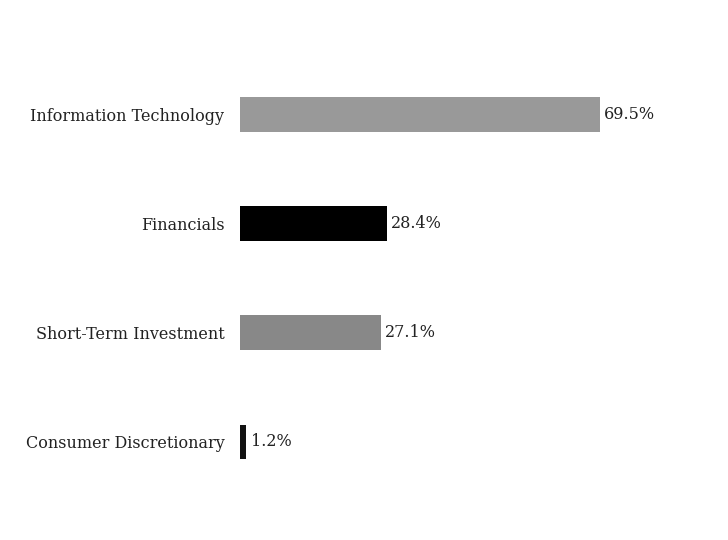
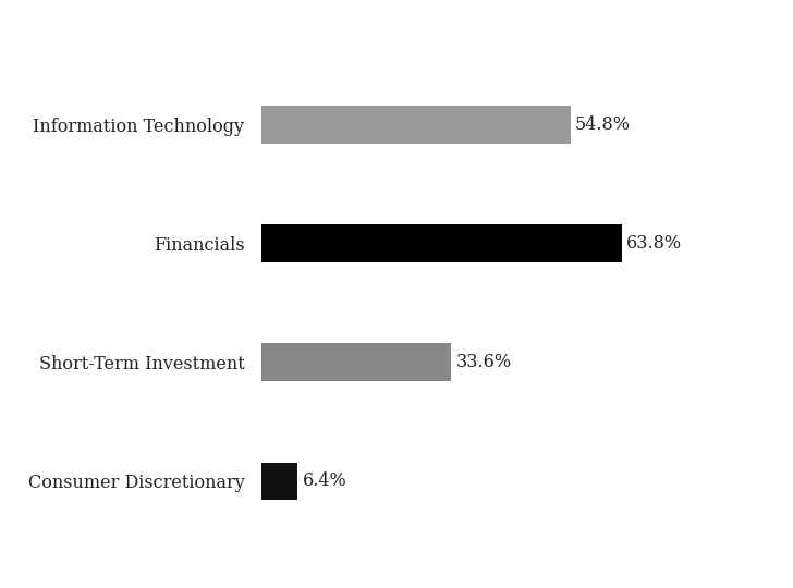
Information Technology: 69.5% -> 54.8%
Financials: 28.4% -> 63.8%
Short-Term Investment: 27.1% -> 33.6%
Consumer Discretionary: 1.2% -> 6.4%
